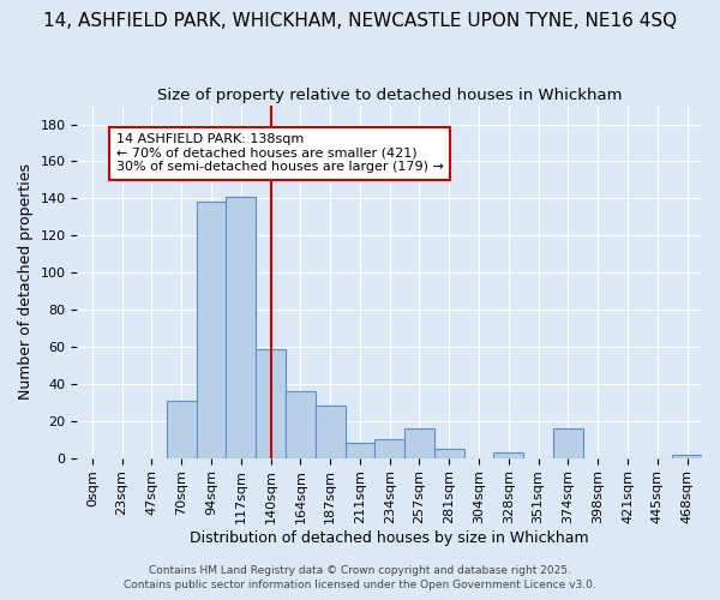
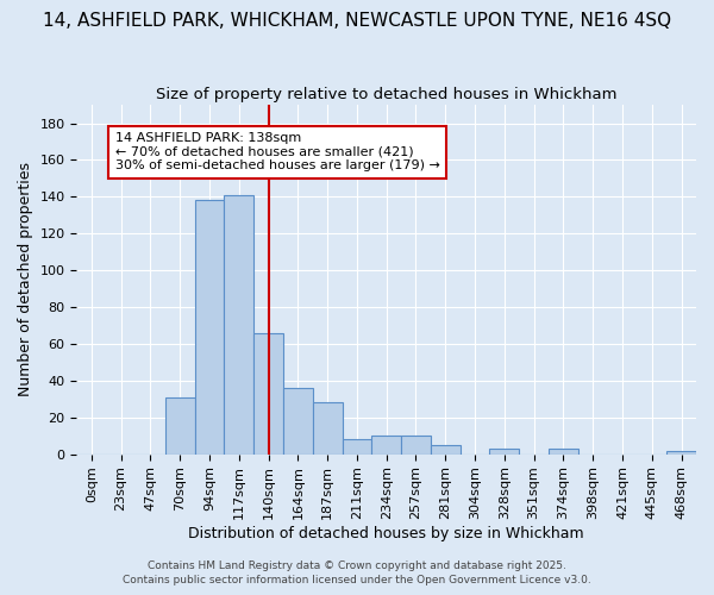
140sqm: 59 -> 66
257sqm: 16 -> 10
374sqm: 16 -> 3
